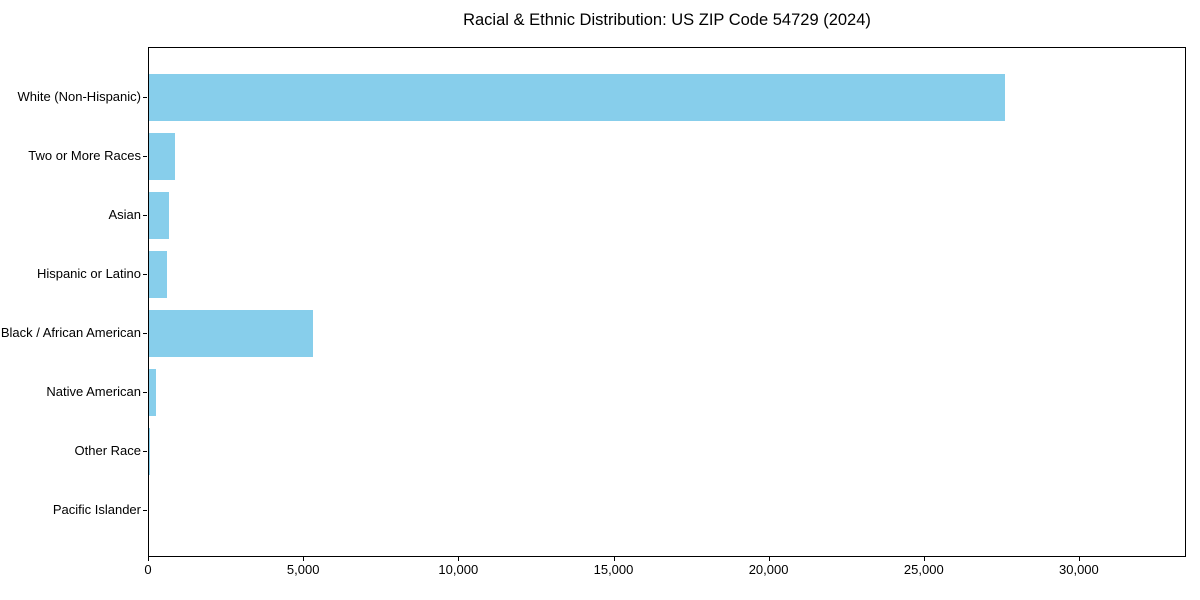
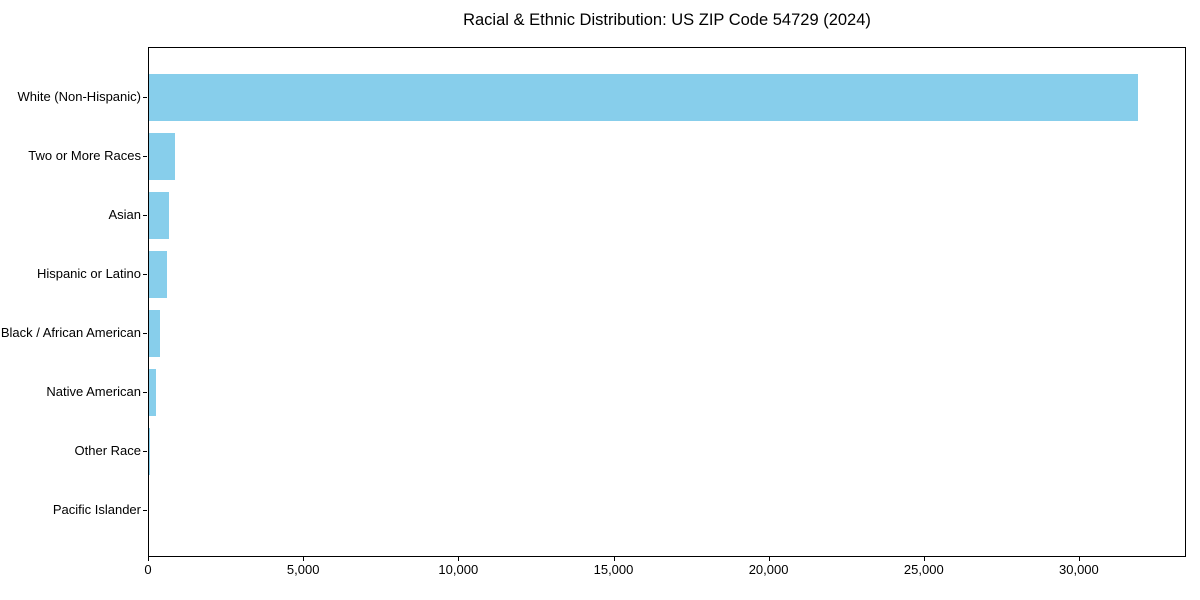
White (Non-Hispanic): 27600 -> 31900
Black / African American: 5300 -> 400
